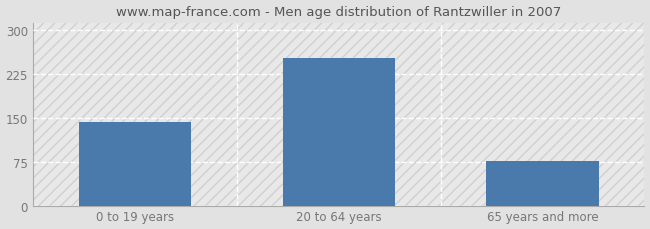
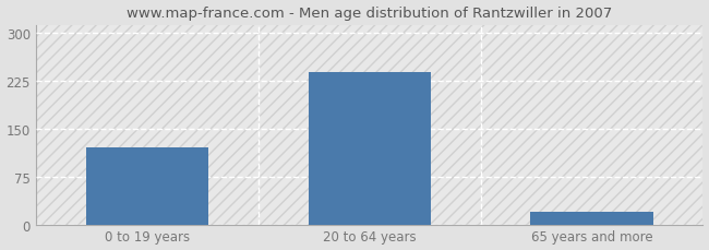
0 to 19 years: 142 -> 120
20 to 64 years: 252 -> 238
65 years and more: 76 -> 20
